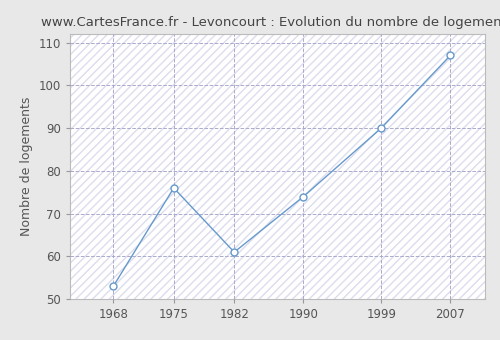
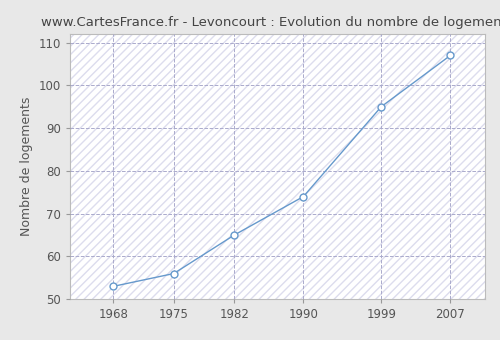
1975: 76 -> 56
1982: 61 -> 65
1999: 90 -> 95
